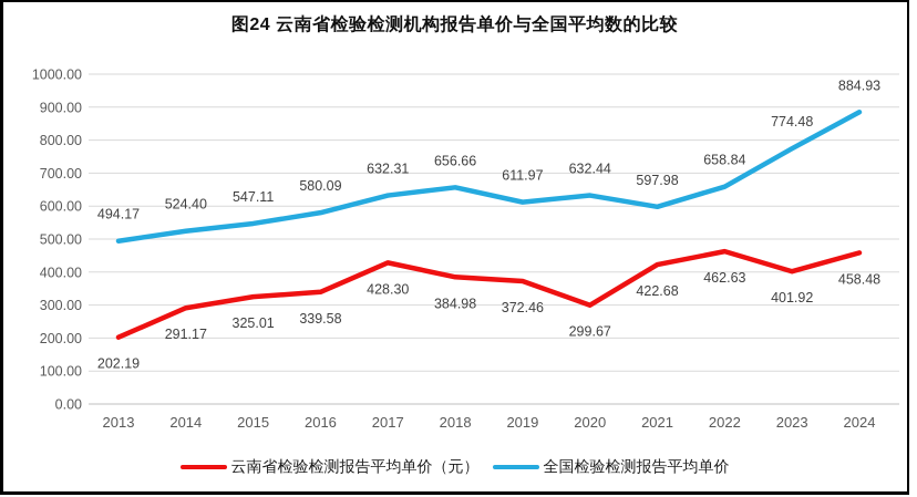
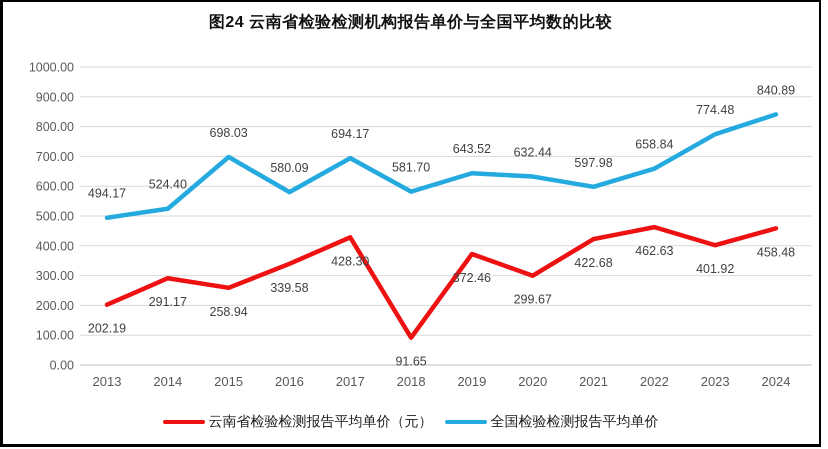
云南省检验检测报告平均单价（元）/2015: 325.01 -> 258.94
全国检验检测报告平均单价/2015: 547.11 -> 698.03
全国检验检测报告平均单价/2017: 632.31 -> 694.17
云南省检验检测报告平均单价（元）/2018: 384.98 -> 91.65
全国检验检测报告平均单价/2018: 656.66 -> 581.70
全国检验检测报告平均单价/2019: 611.97 -> 643.52
全国检验检测报告平均单价/2024: 884.93 -> 840.89
